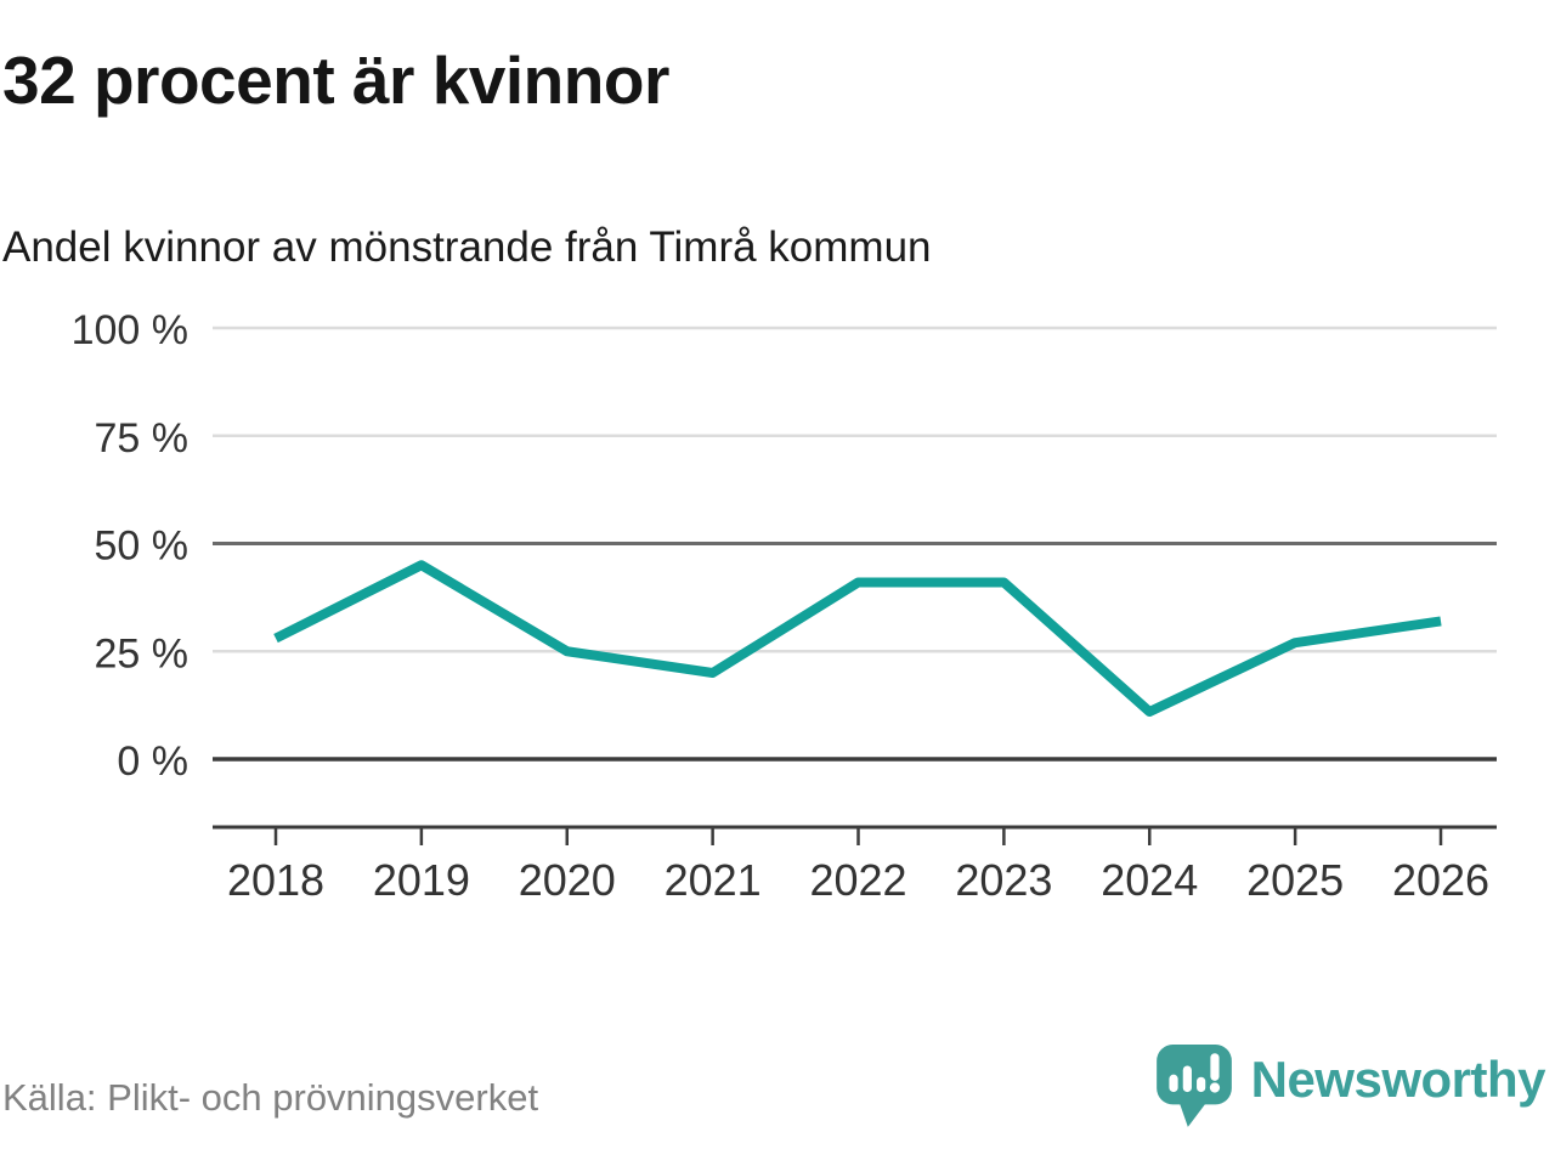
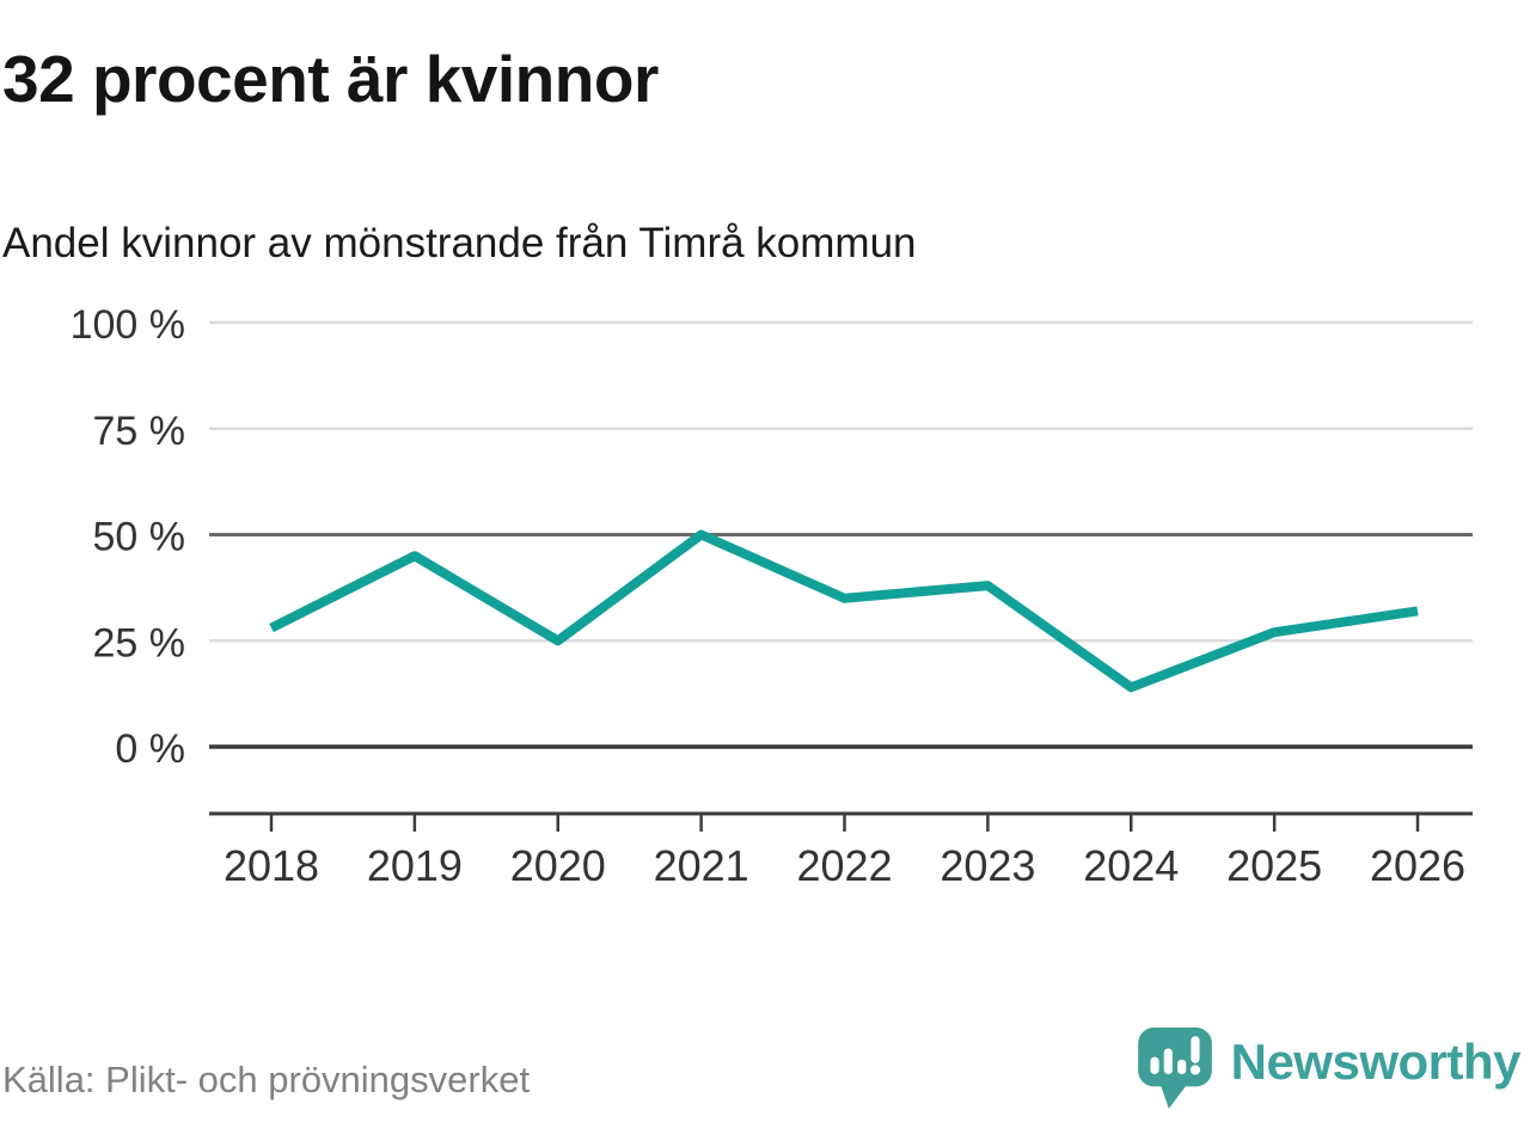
2021: 20% -> 50%
2022: 41% -> 35%
2023: 41% -> 38%
2024: 11% -> 14%
